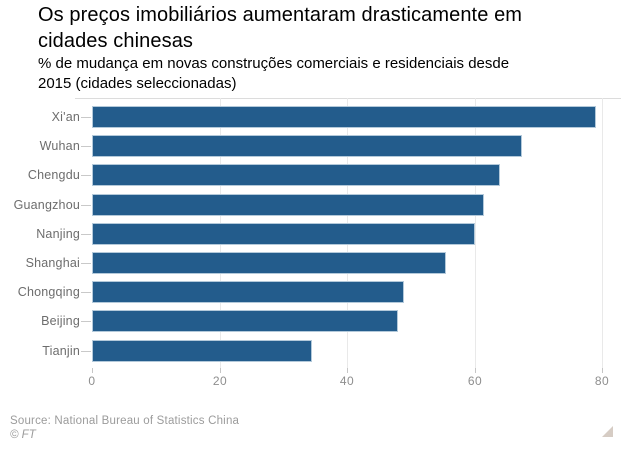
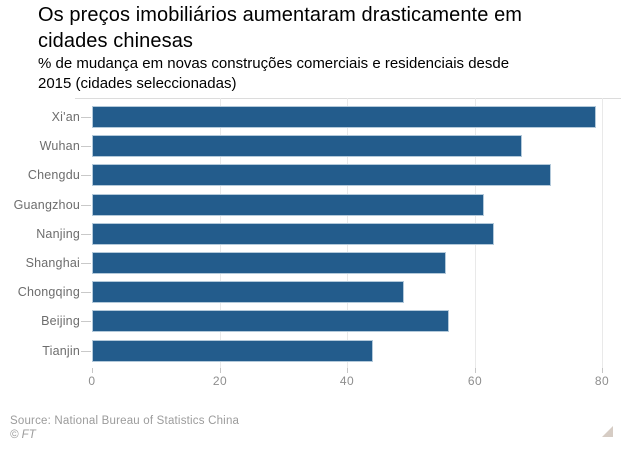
Chengdu: 64 -> 72
Nanjing: 60 -> 63
Beijing: 48 -> 56
Tianjin: 34 -> 44
